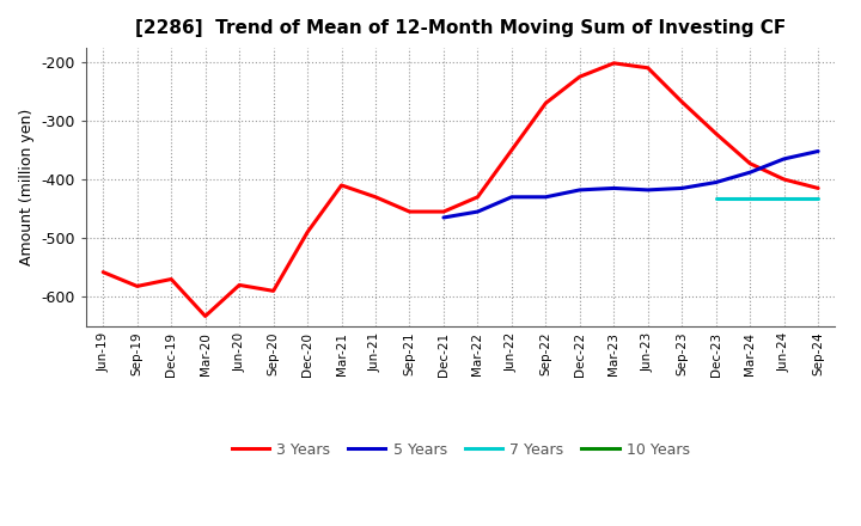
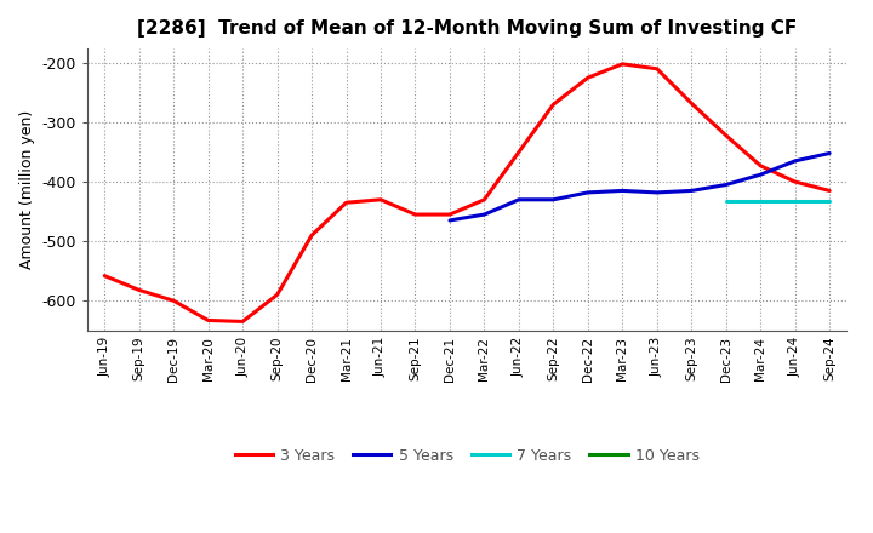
3 Years/Dec-19: -570 -> -600
3 Years/Jun-20: -580 -> -635
3 Years/Mar-21: -410 -> -435
